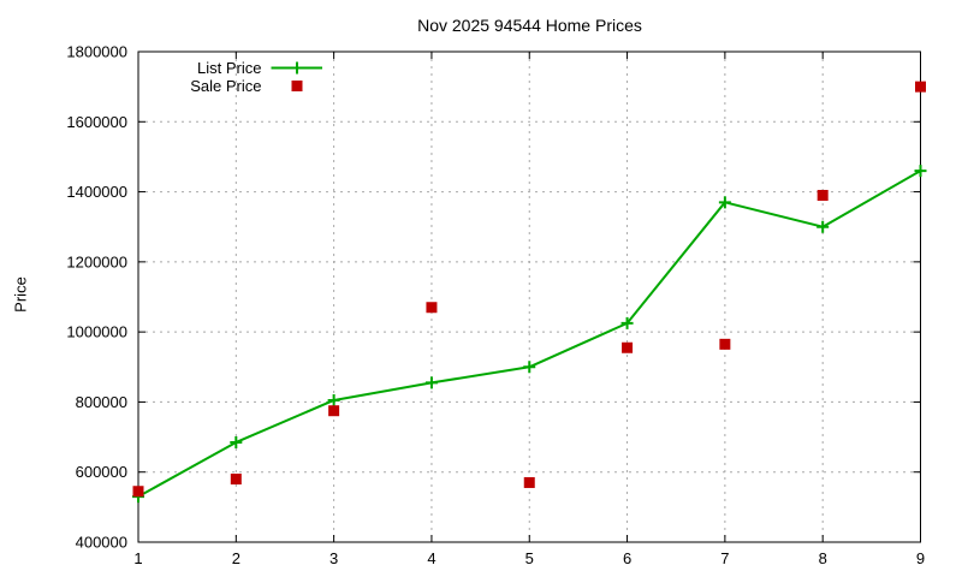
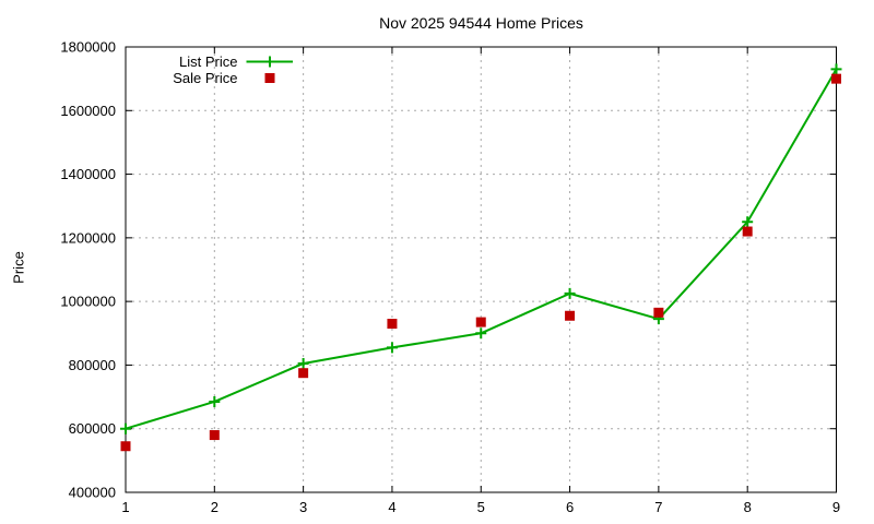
List Price/1: 530000 -> 600000
Sale Price/4: 1070000 -> 930000
Sale Price/5: 570000 -> 940000
List Price/7: 1370000 -> 940000
List Price/8: 1300000 -> 1250000
Sale Price/8: 1390000 -> 1220000
List Price/9: 1460000 -> 1730000
